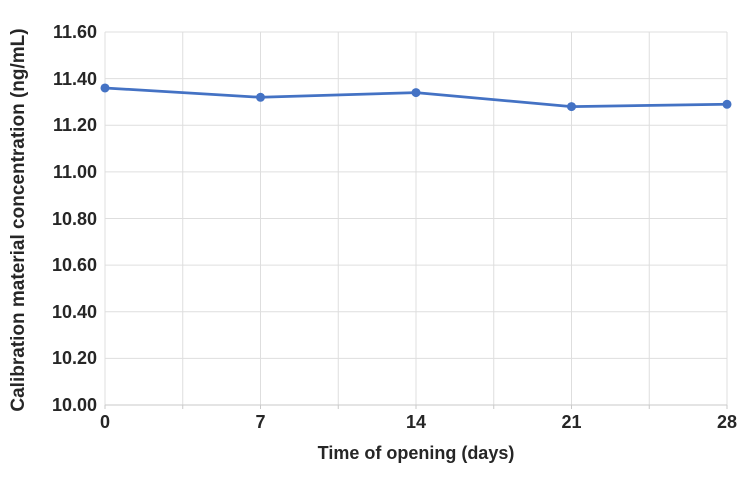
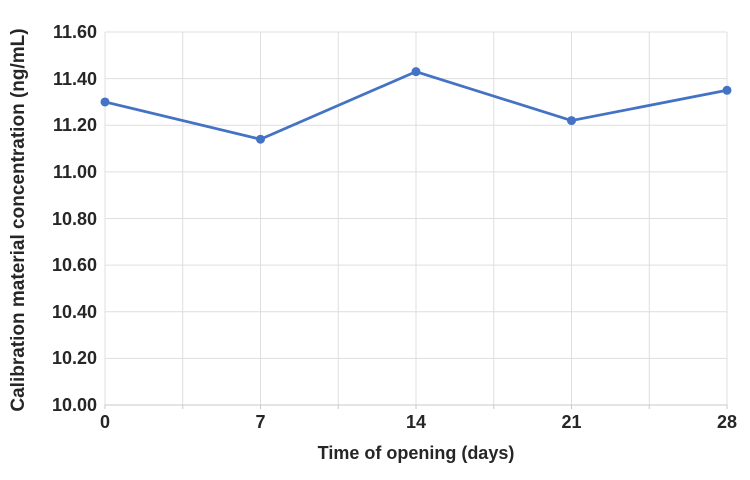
0: 11.36 -> 11.30
7: 11.32 -> 11.14
14: 11.34 -> 11.43
21: 11.28 -> 11.22
28: 11.29 -> 11.35
